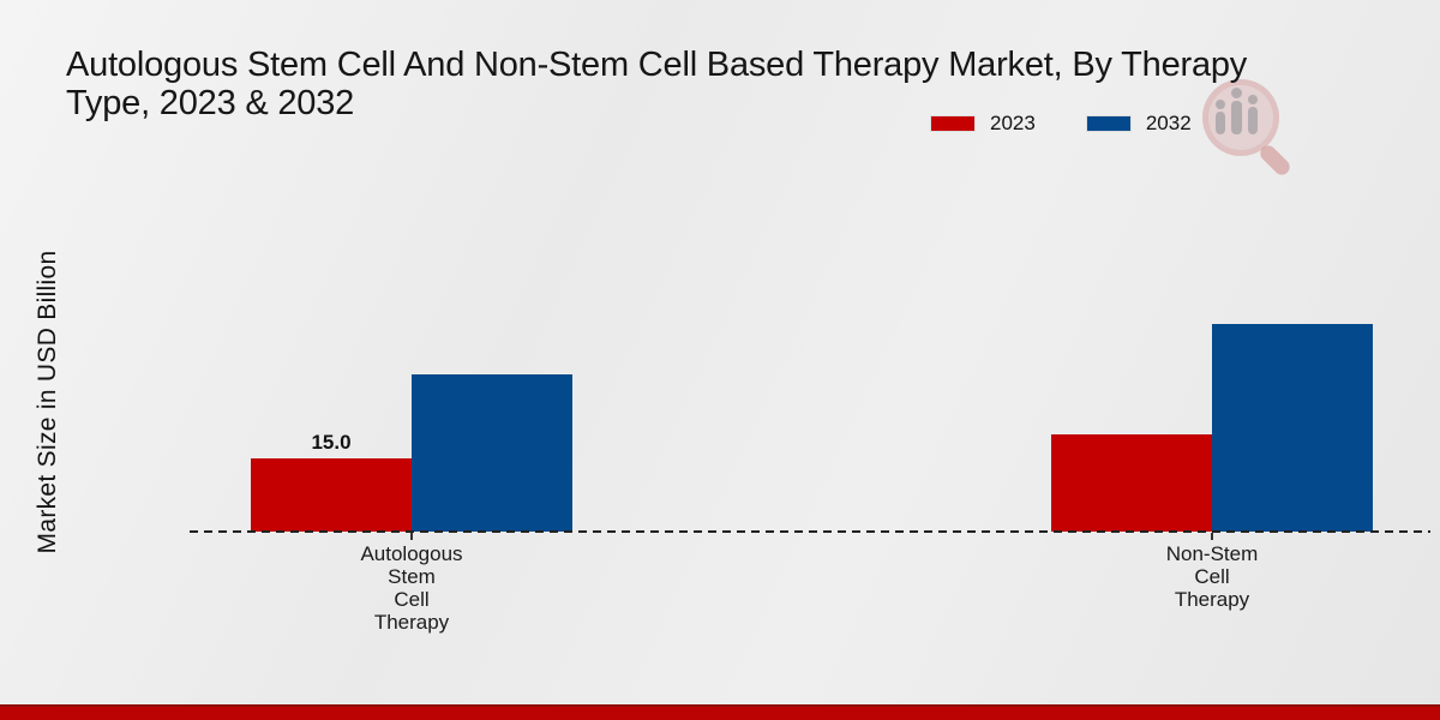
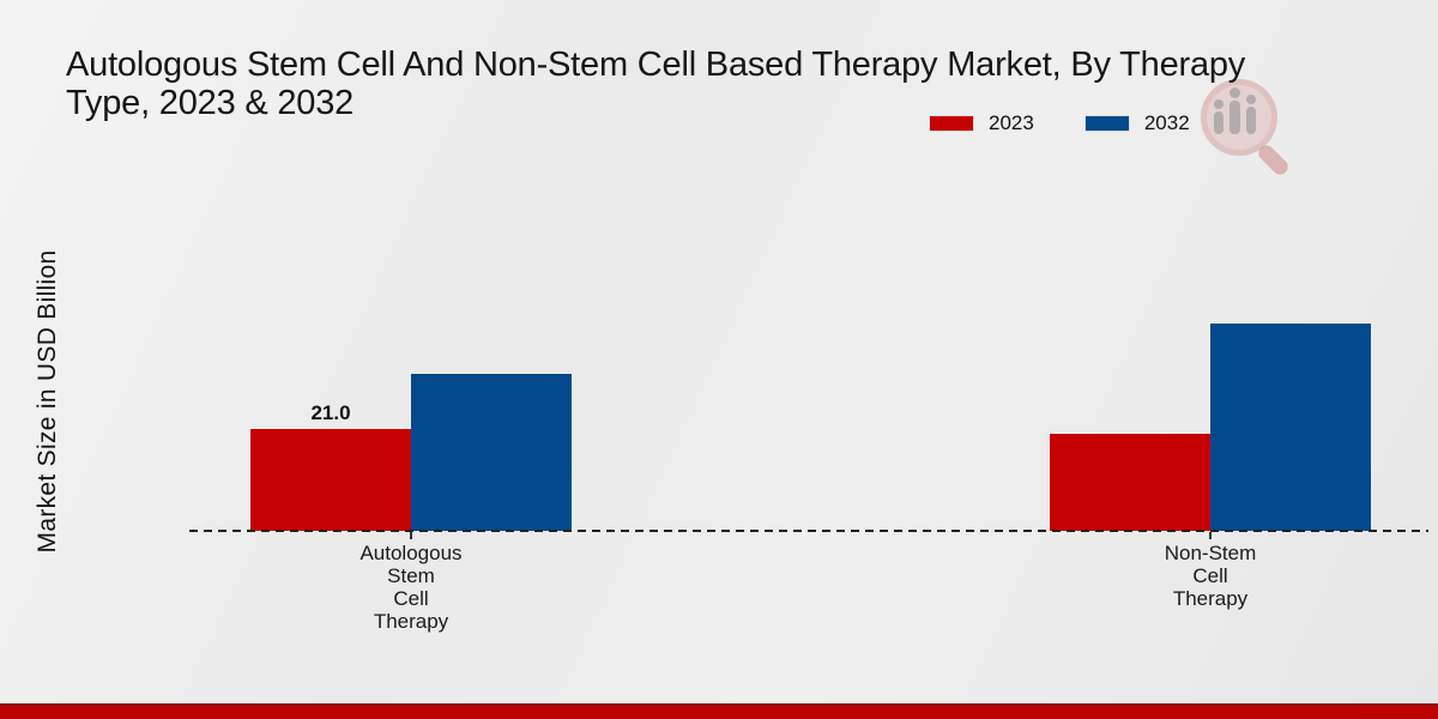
2023/Autologous Stem Cell Therapy: 15.0 -> 21.0
